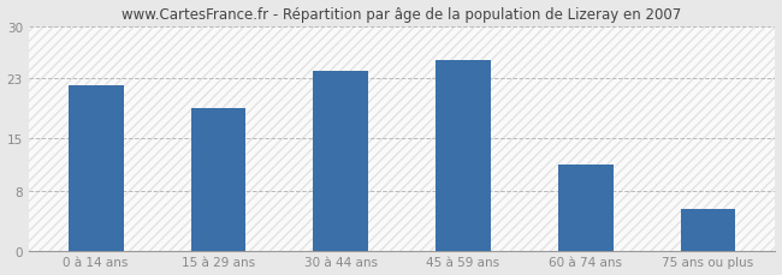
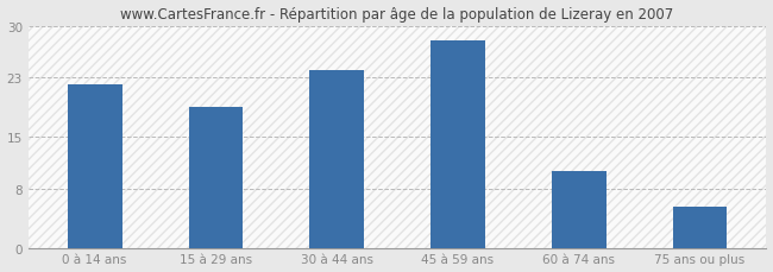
45 à 59 ans: 25.5 -> 28.0
60 à 74 ans: 11.5 -> 10.4
